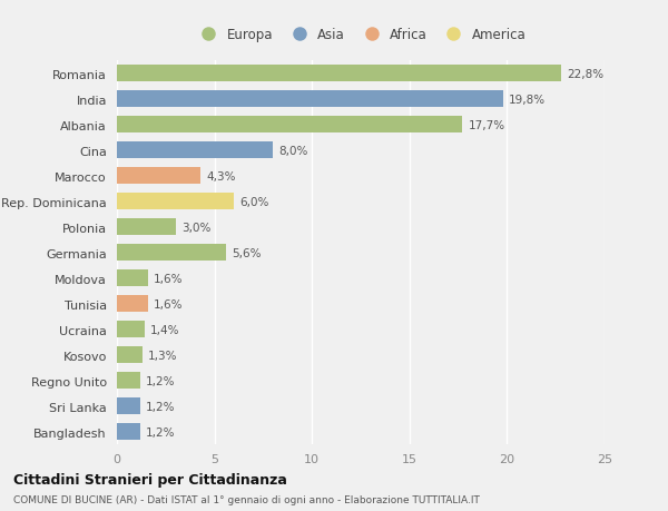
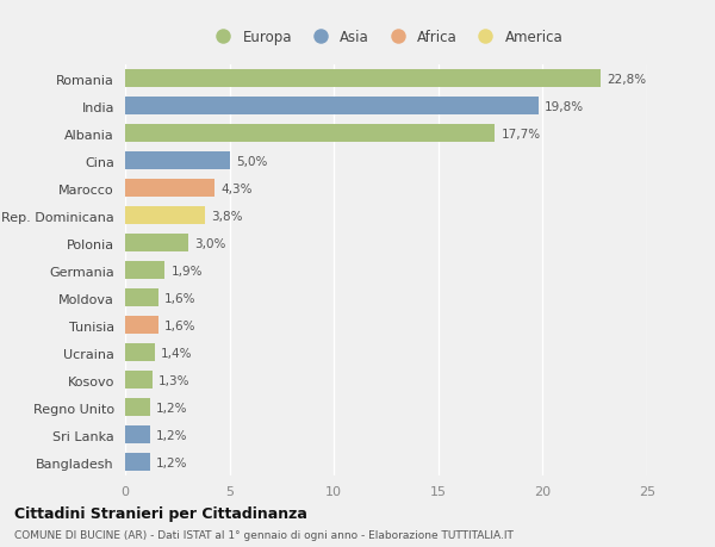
Cina: 8,0% -> 5,0%
Rep. Dominicana: 6,0% -> 3,8%
Germania: 5,6% -> 1,9%
